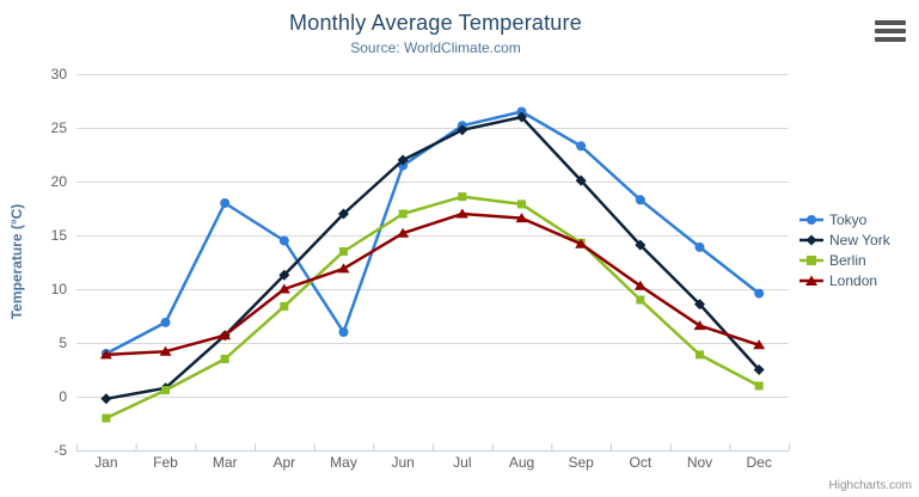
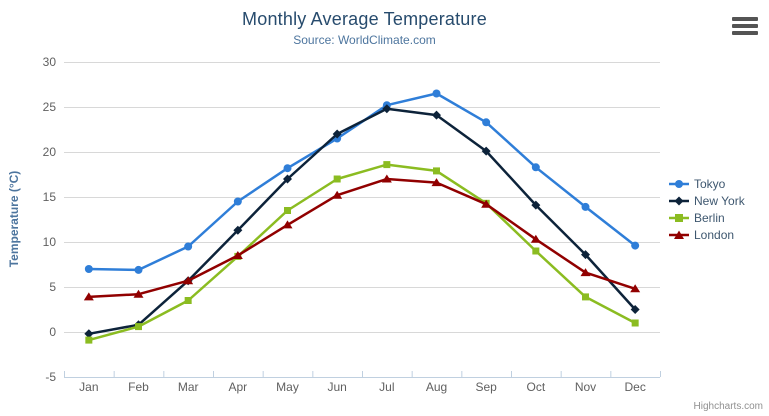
Tokyo/Jan: 4 -> 7
Berlin/Jan: -2 -> -1
Tokyo/Mar: 18 -> 10
London/Apr: 10 -> 8
Tokyo/May: 6 -> 18
New York/Aug: 26 -> 24
